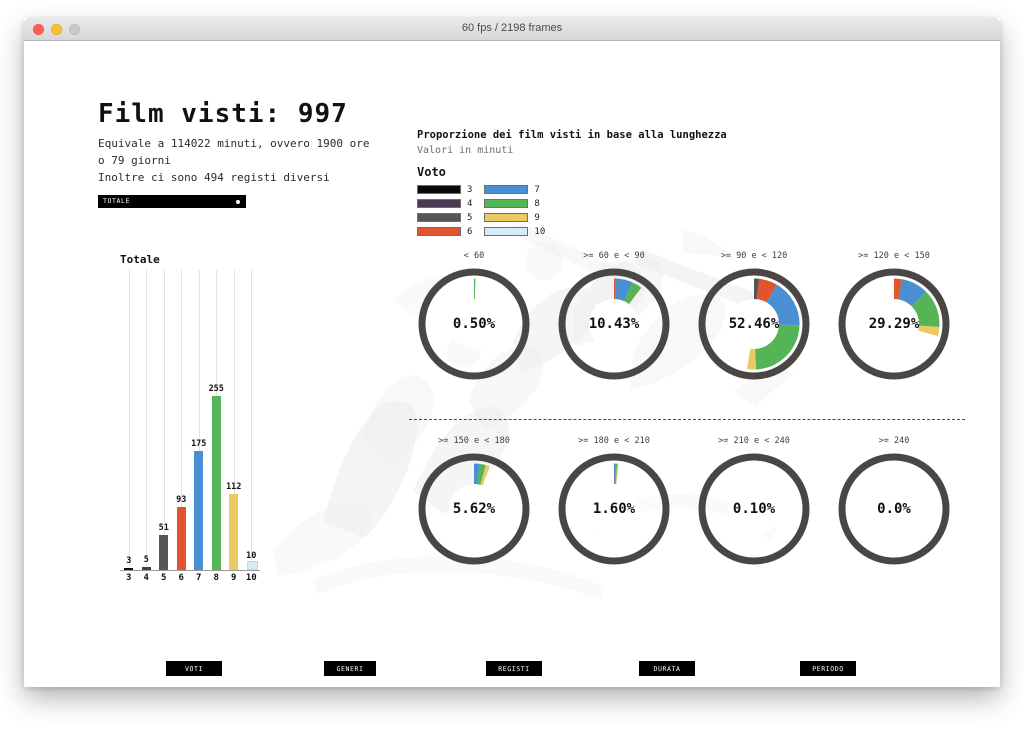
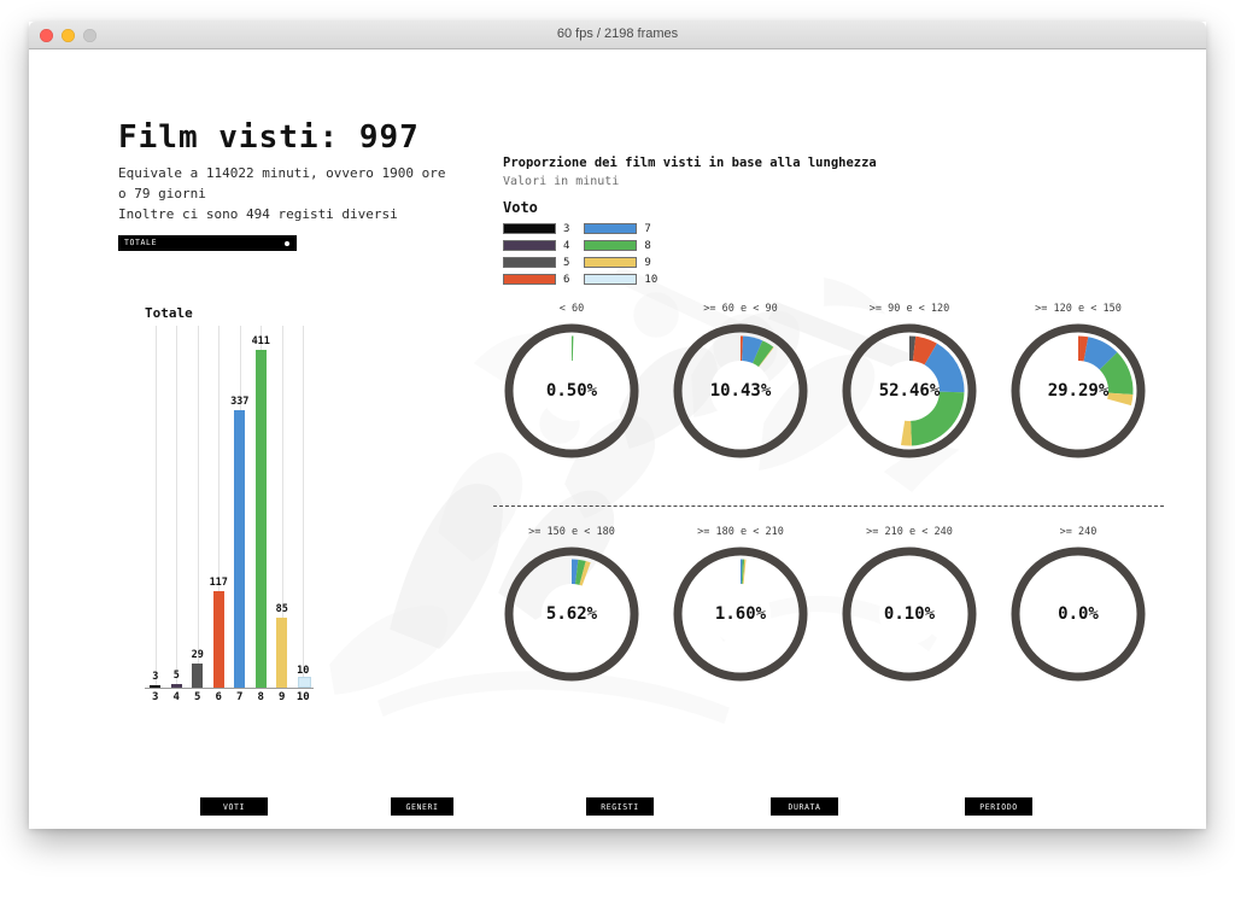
Totale/5: 51 -> 29
Totale/6: 93 -> 117
Totale/7: 175 -> 337
Totale/8: 255 -> 411
Totale/9: 112 -> 85
